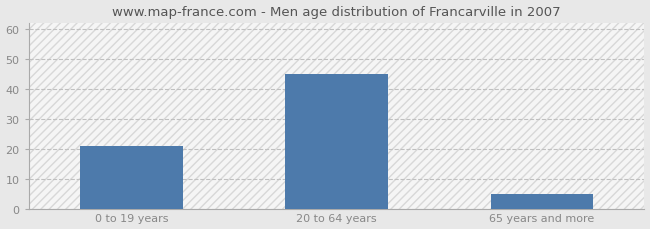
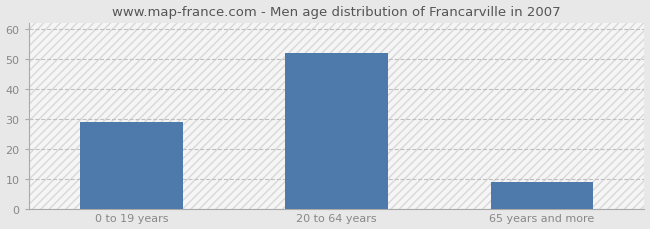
0 to 19 years: 21 -> 29
20 to 64 years: 45 -> 52
65 years and more: 5 -> 9
